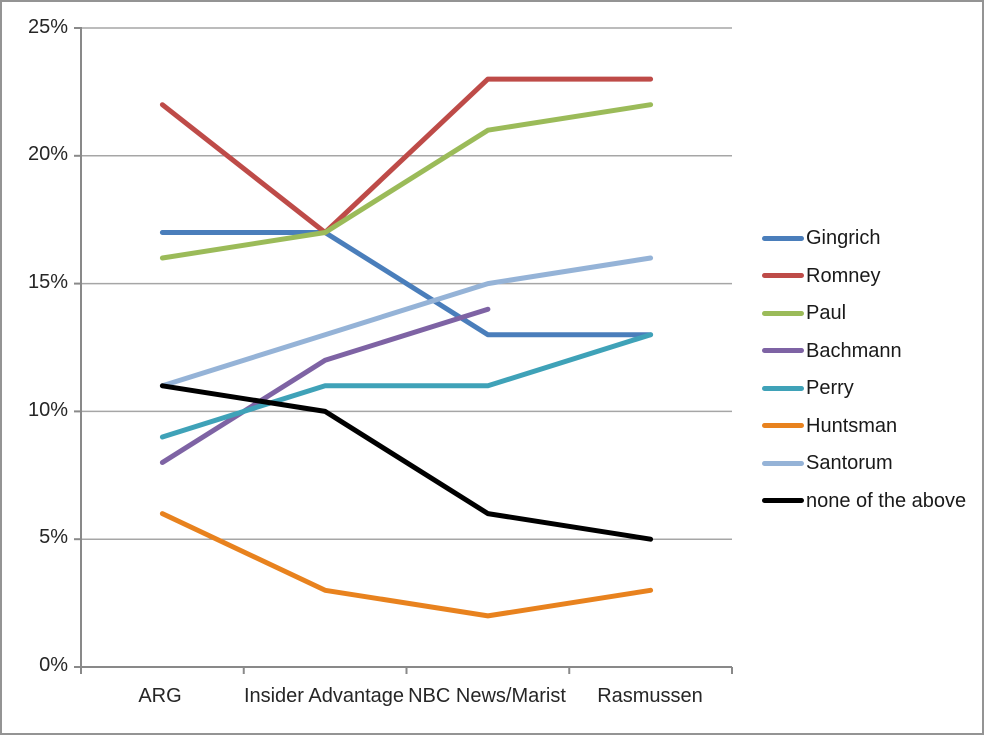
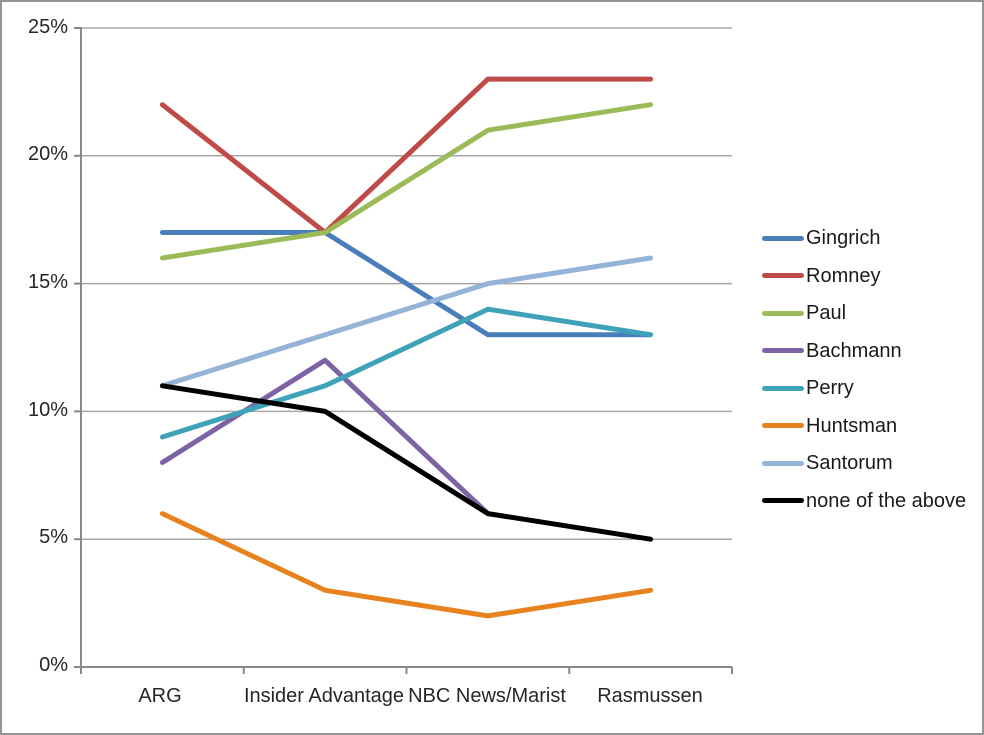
Bachmann/NBC News/Marist: 14% -> 6%
Perry/NBC News/Marist: 11% -> 14%
